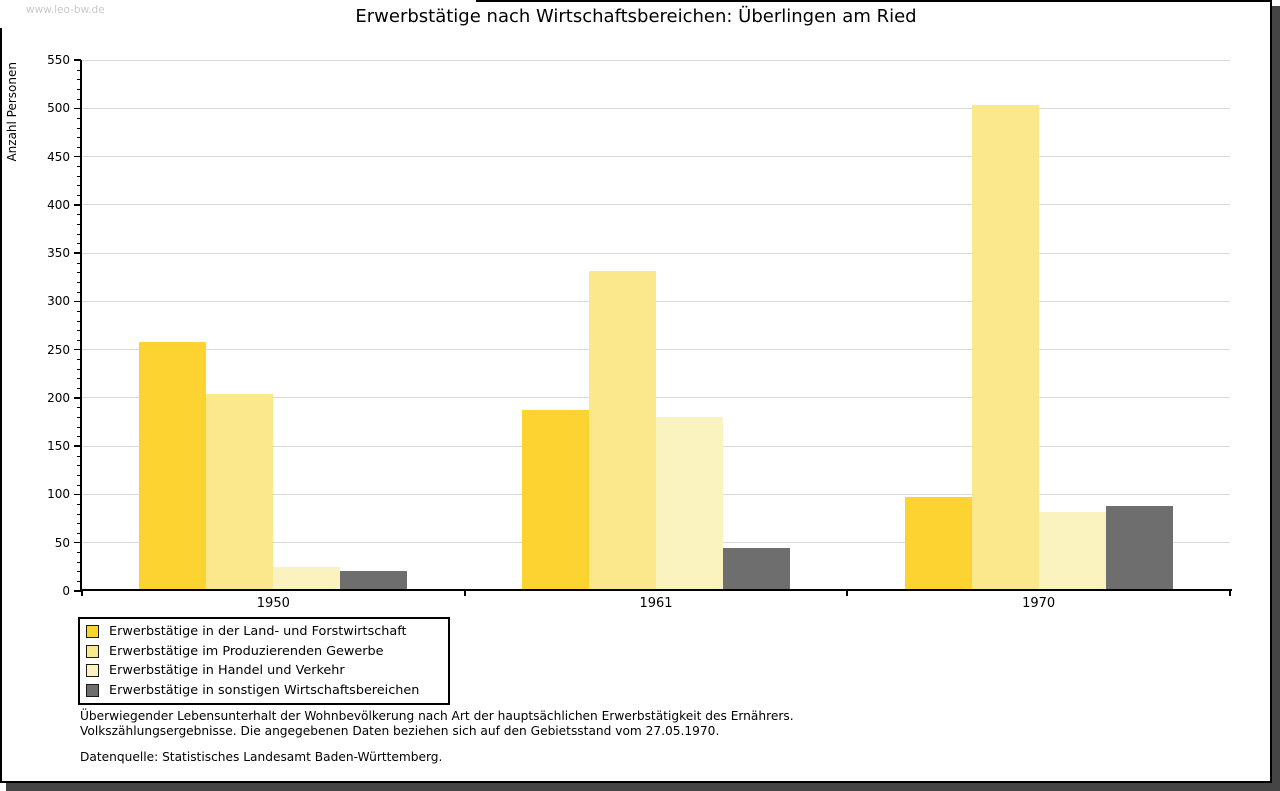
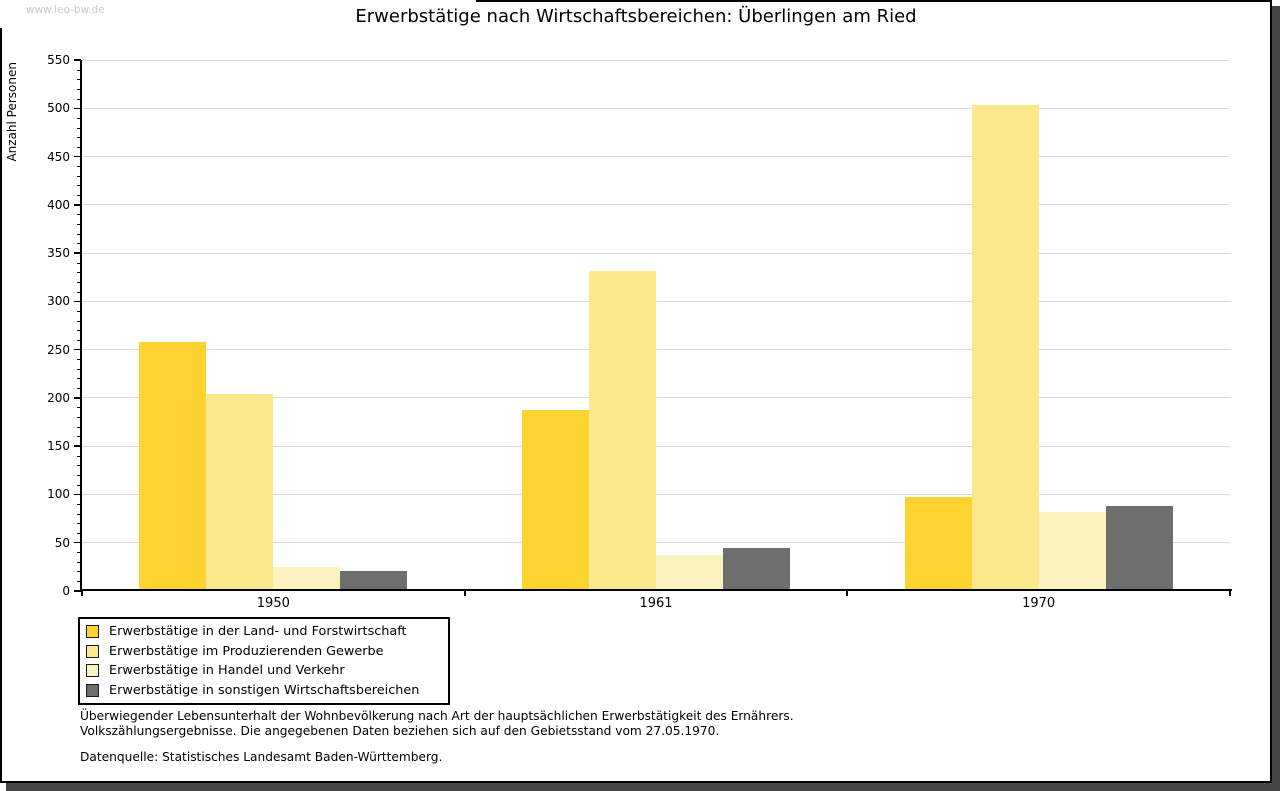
Erwerbstätige in Handel und Verkehr/1961: 180 -> 40
